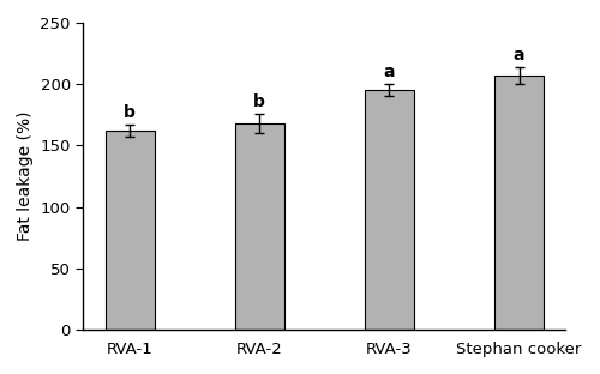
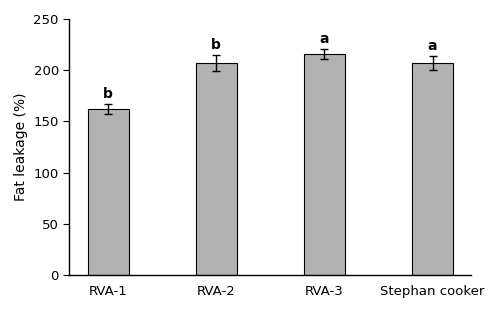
RVA-2: 168 -> 207
RVA-3: 195 -> 216
